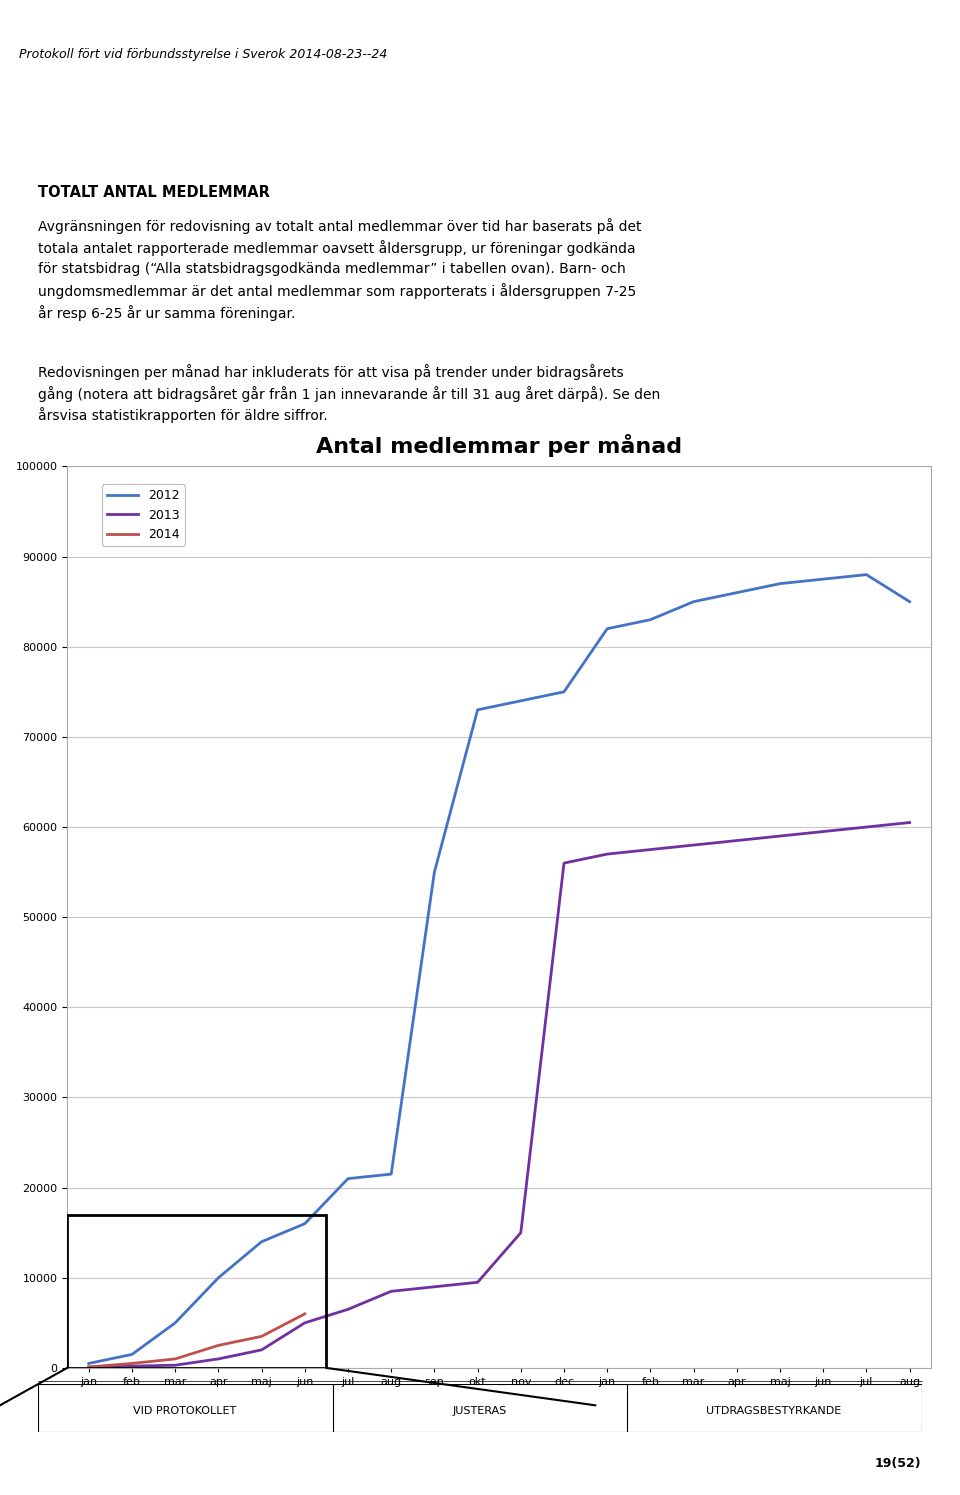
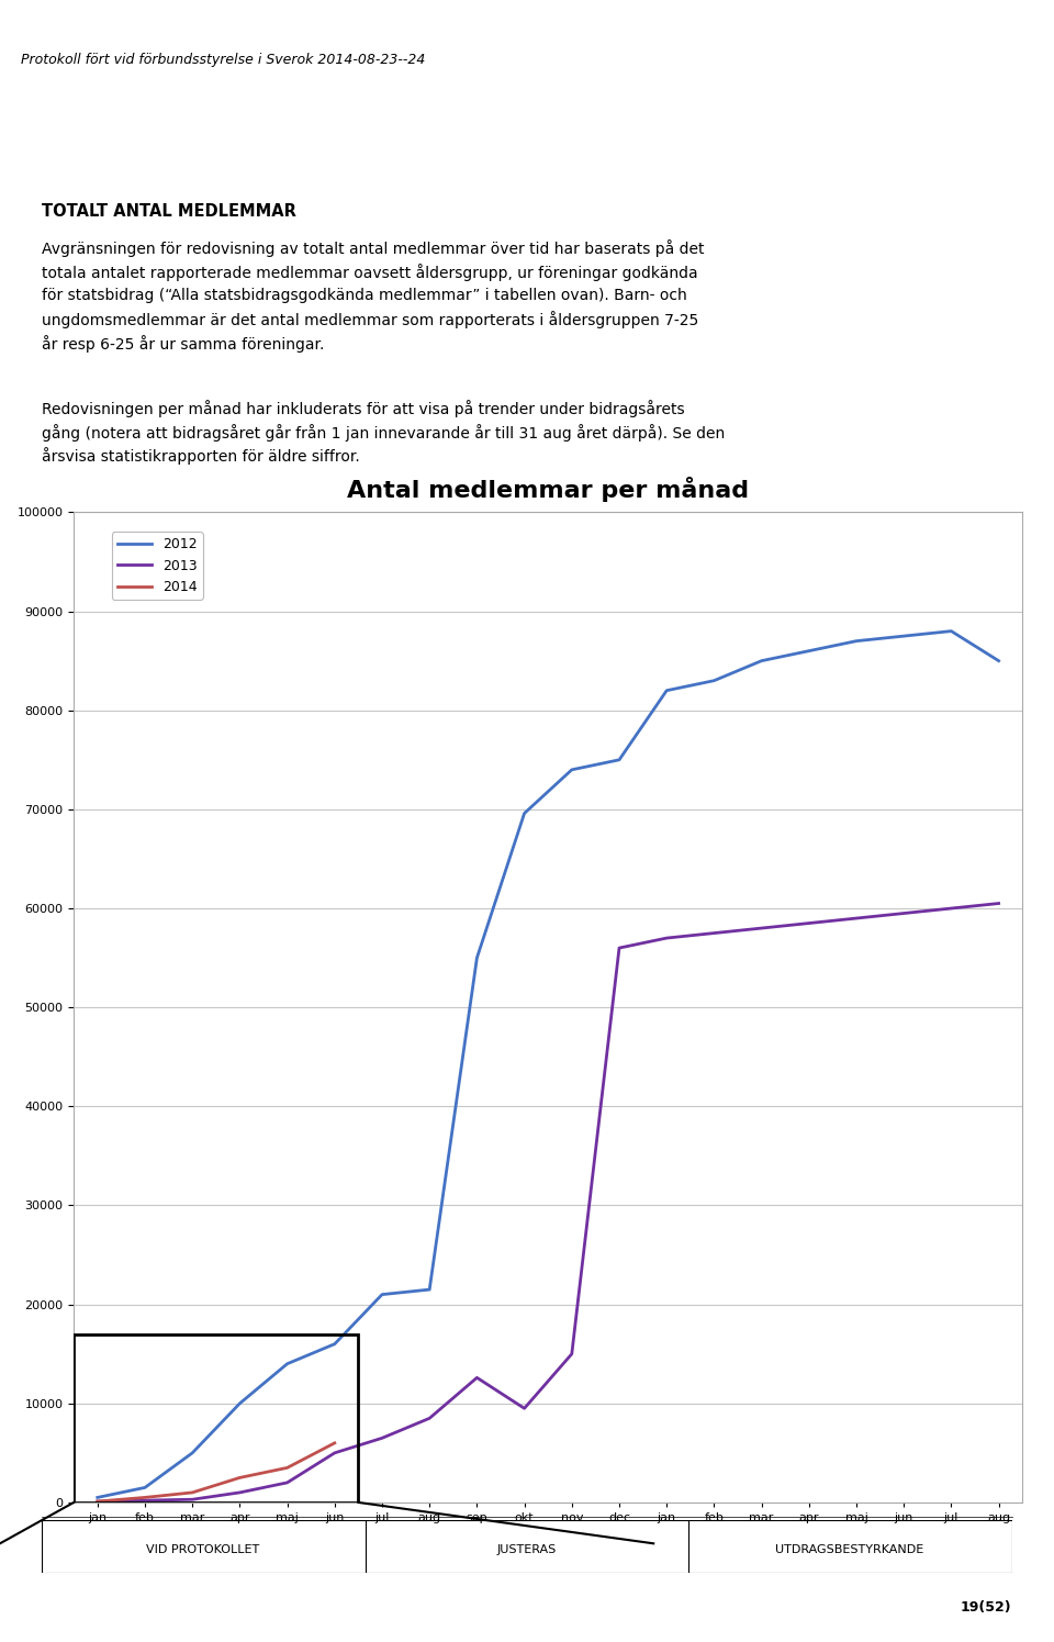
2013/sep: 9000 -> 12600
2012/okt: 73000 -> 69600
